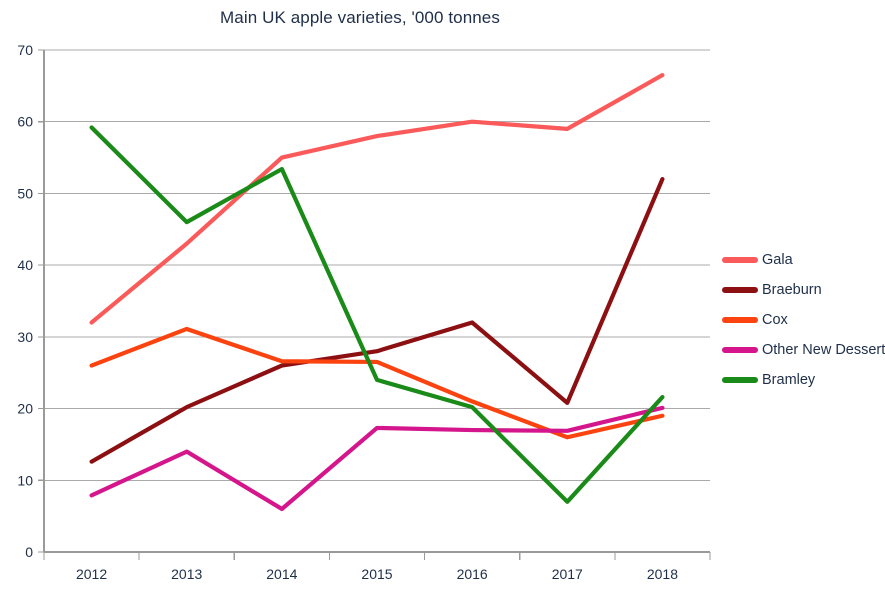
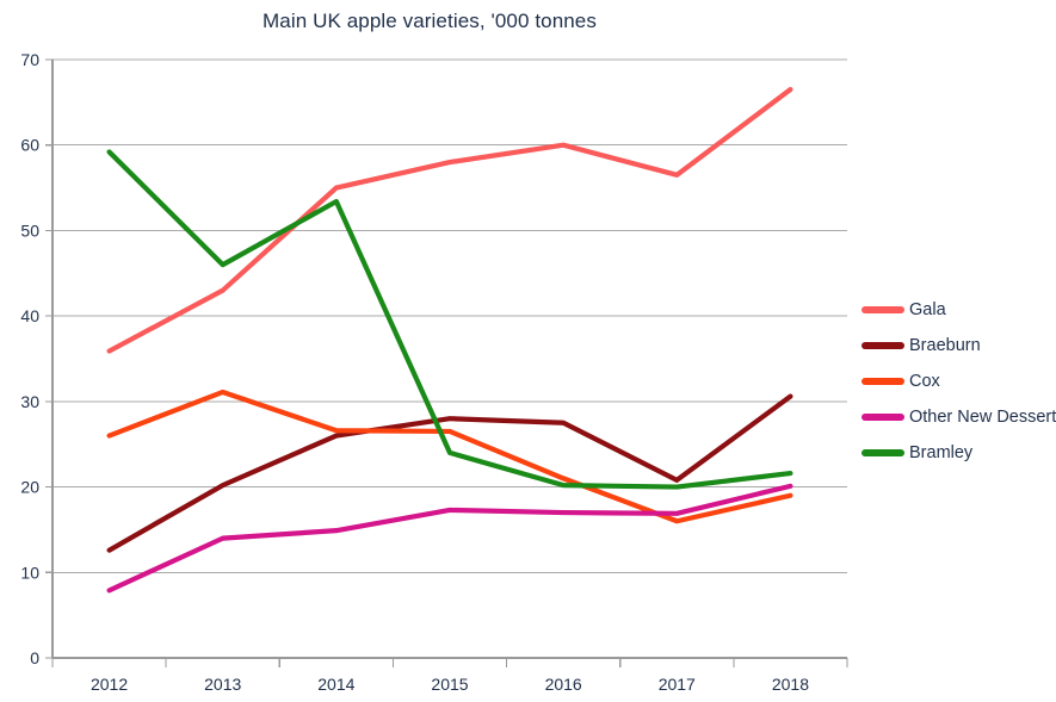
Gala/2012: 32 -> 36
Other New Dessert/2014: 6 -> 15
Braeburn/2016: 32 -> 28
Gala/2017: 59 -> 56
Bramley/2017: 7 -> 20
Braeburn/2018: 52 -> 31
